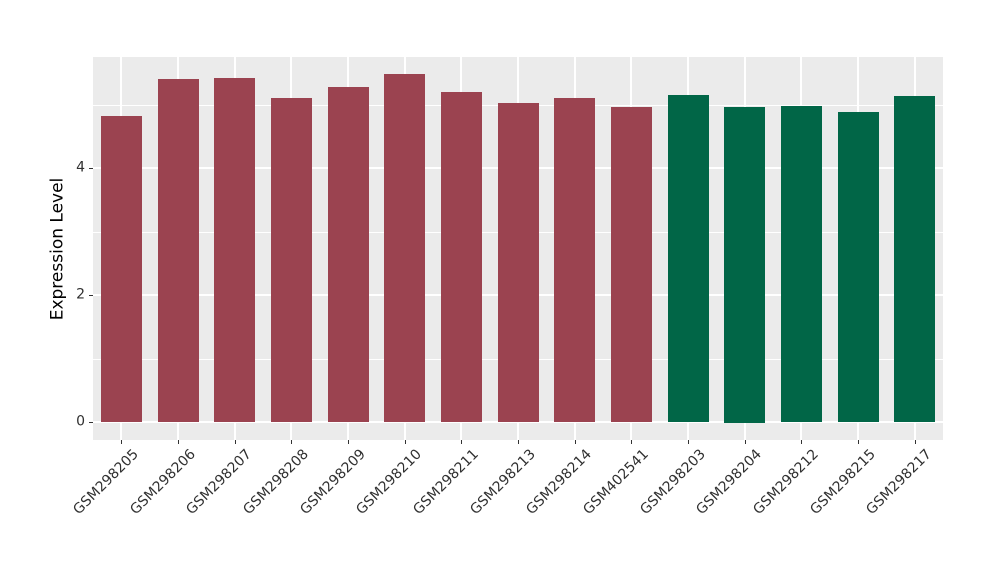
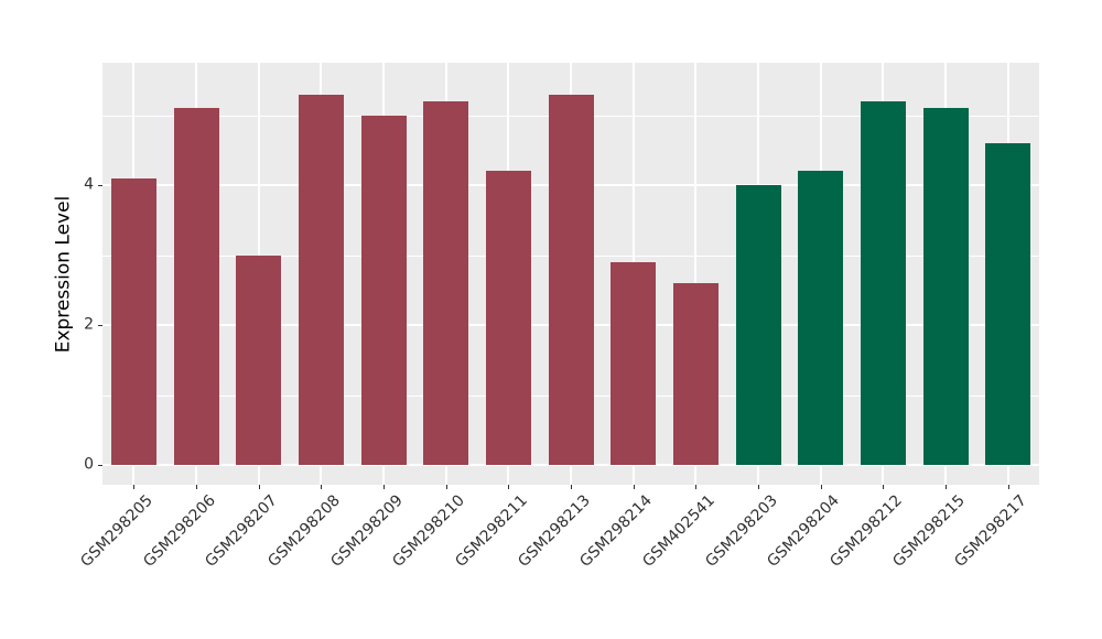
GSM298205: 4.8 -> 4.1
GSM298206: 5.4 -> 5.1
GSM298207: 5.4 -> 3.0
GSM298208: 5.1 -> 5.3
GSM298209: 5.3 -> 5.0
GSM298210: 5.5 -> 5.2
GSM298211: 5.2 -> 4.2
GSM298213: 5.0 -> 5.3
GSM298214: 5.1 -> 2.9
GSM402541: 5.0 -> 2.6
GSM298203: 5.2 -> 4.0
GSM298204: 5.0 -> 4.2
GSM298212: 5.0 -> 5.2
GSM298215: 4.9 -> 5.1
GSM298217: 5.1 -> 4.6
